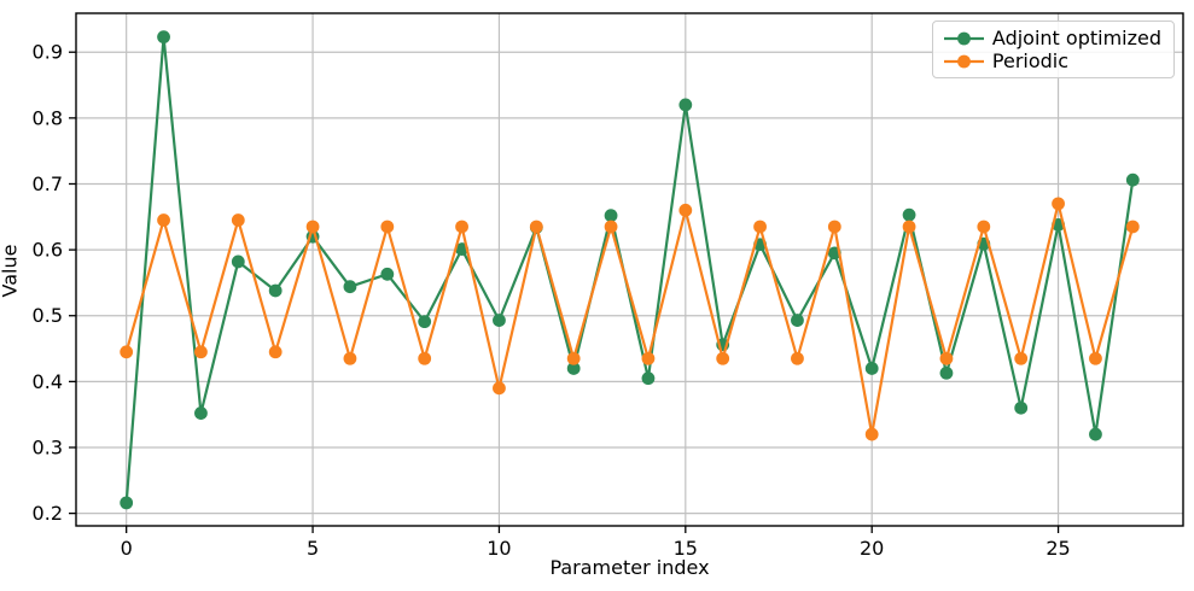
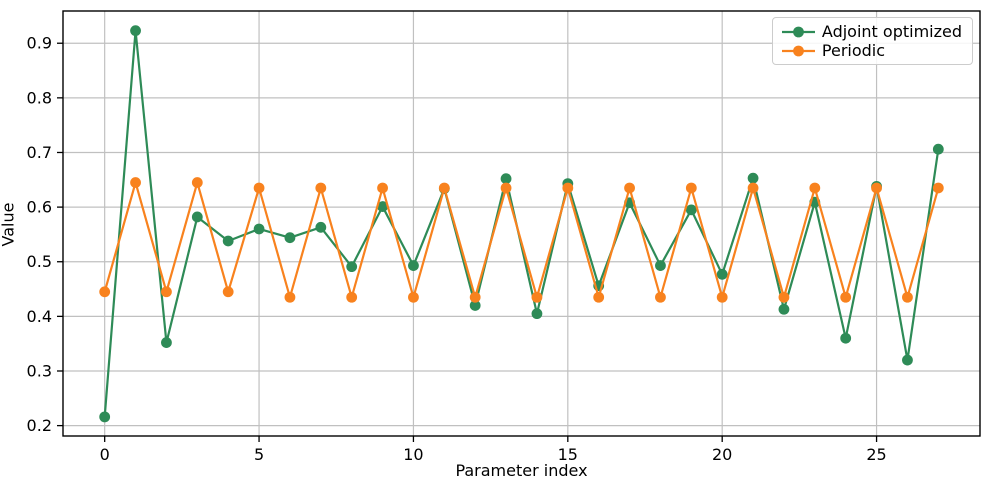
Adjoint optimized/5: 0.62 -> 0.56
Periodic/10: 0.39 -> 0.43
Adjoint optimized/15: 0.82 -> 0.64
Periodic/15: 0.66 -> 0.64
Adjoint optimized/20: 0.42 -> 0.48
Periodic/20: 0.32 -> 0.43
Periodic/25: 0.67 -> 0.64
